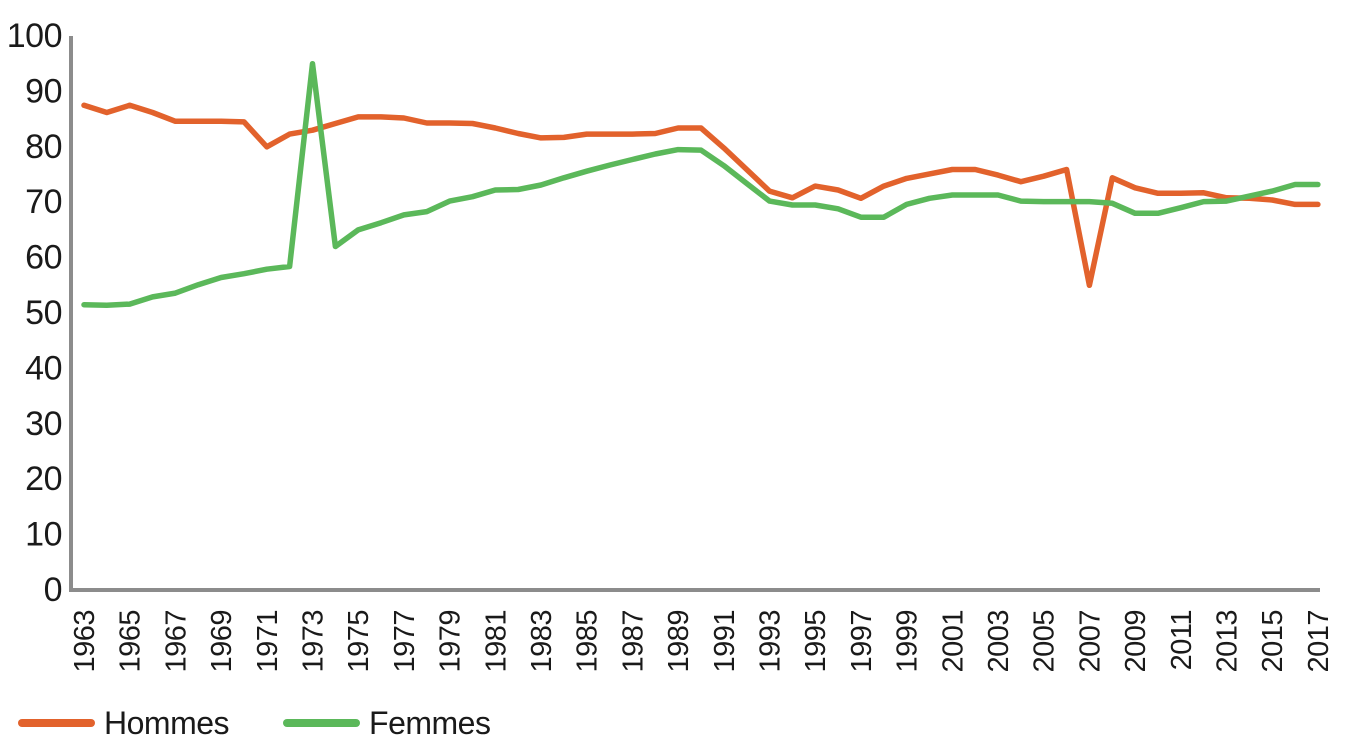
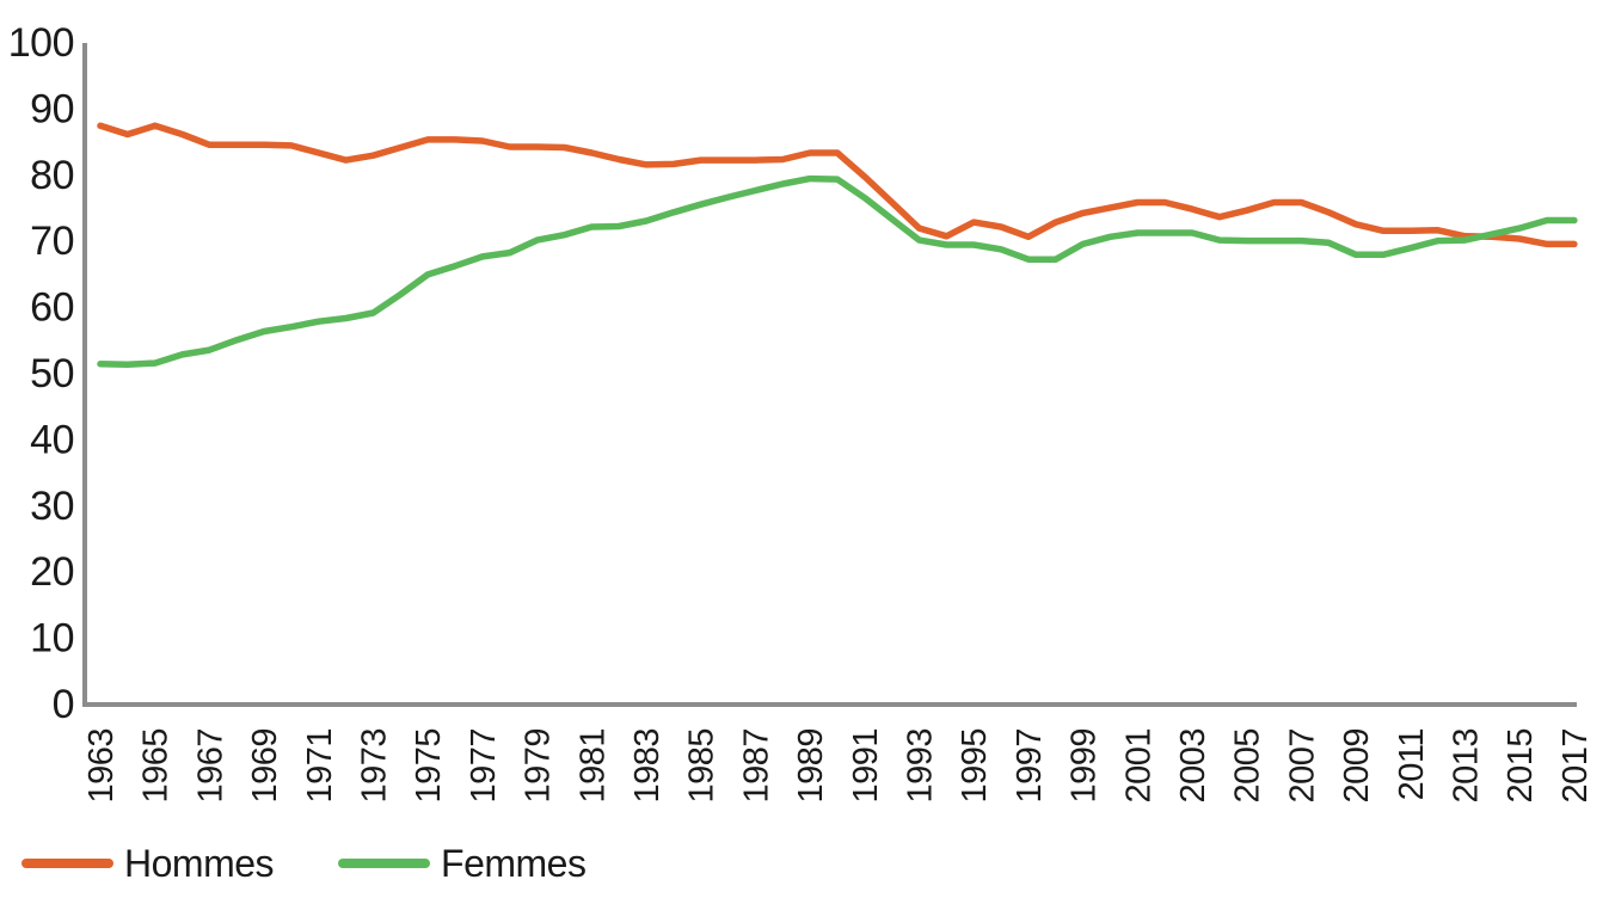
Hommes/1971: 80 -> 83
Femmes/1973: 95 -> 59
Hommes/2007: 55 -> 76
